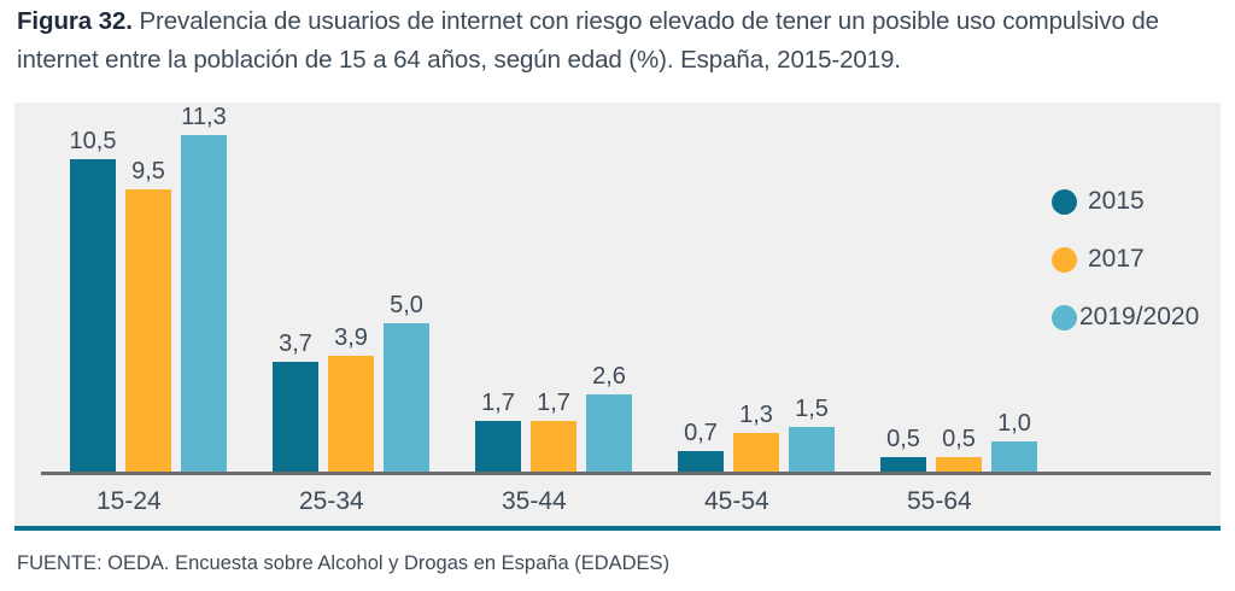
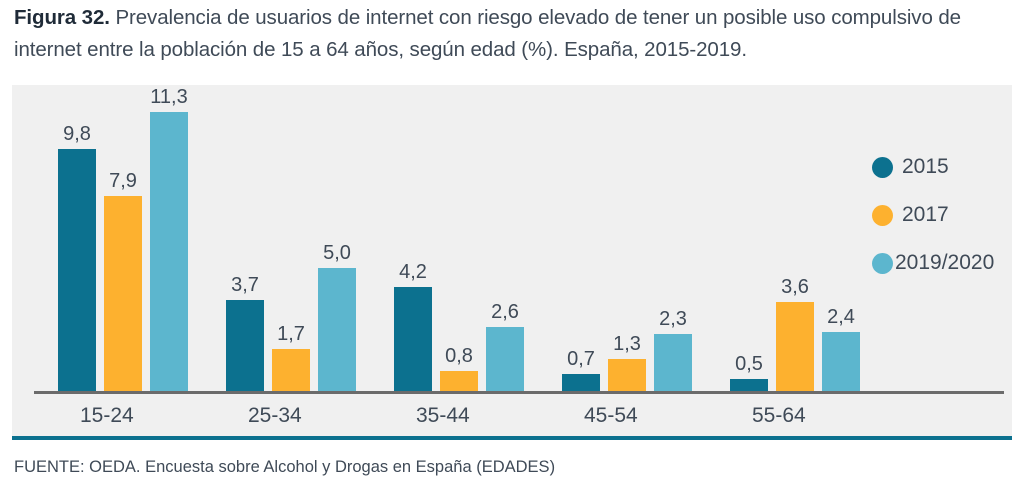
2015/15-24: 10,5 -> 9,8
2017/15-24: 9,5 -> 7,9
2017/25-34: 3,9 -> 1,7
2015/35-44: 1,7 -> 4,2
2017/35-44: 1,7 -> 0,8
2019/2020/45-54: 1,5 -> 2,3
2017/55-64: 0,5 -> 3,6
2019/2020/55-64: 1,0 -> 2,4
